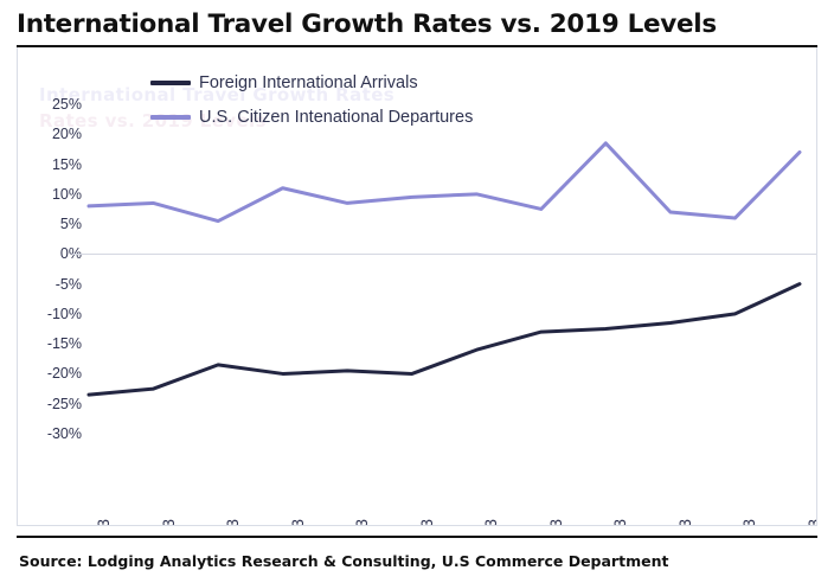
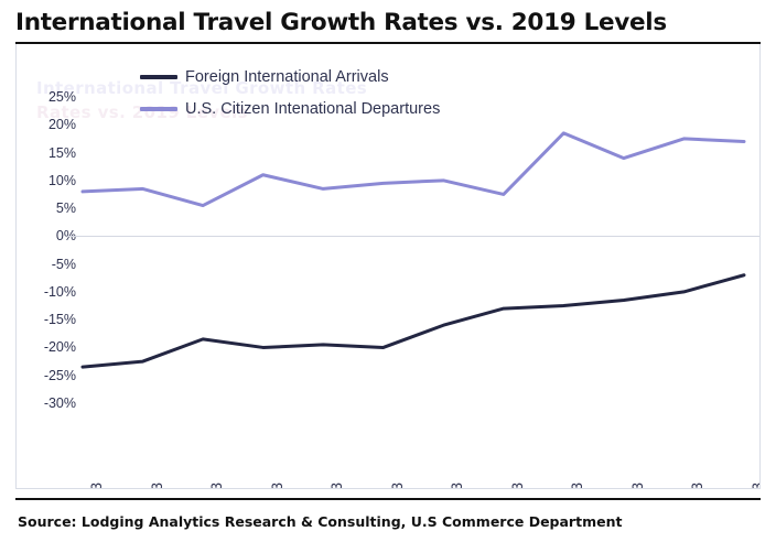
U.S. Citizen Intenational Departures/Oct-23: 7% -> 14%
U.S. Citizen Intenational Departures/Nov-23: 6% -> 18%
Foreign International Arrivals/Dec-23: -5% -> -7%
